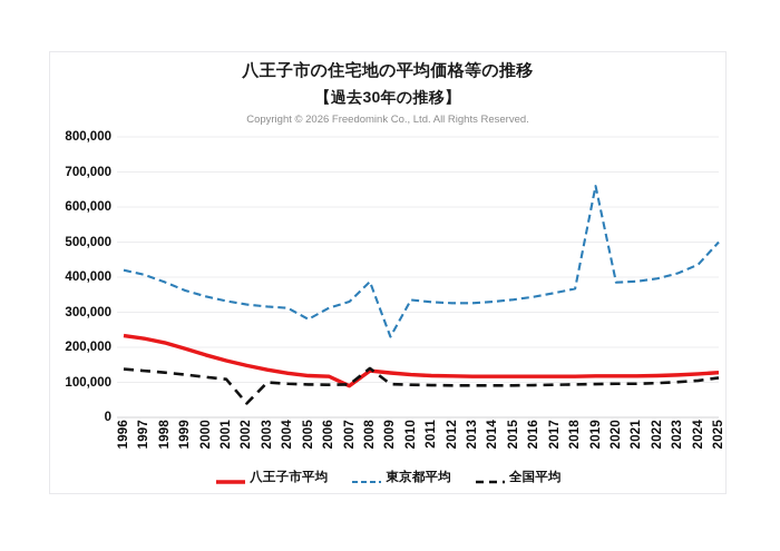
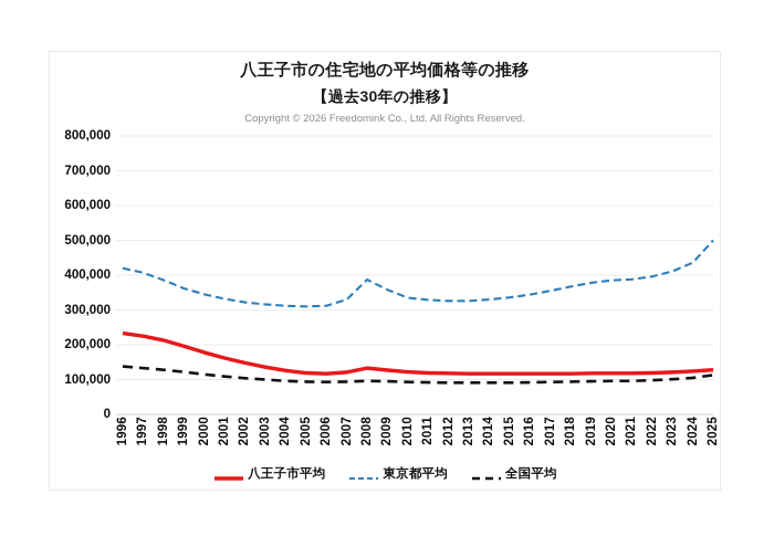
全国平均/2002: 40000 -> 100000
東京都平均/2005: 280000 -> 310000
八王子市平均/2007: 90000 -> 120000
全国平均/2008: 140000 -> 100000
東京都平均/2009: 230000 -> 360000
東京都平均/2019: 660000 -> 380000
